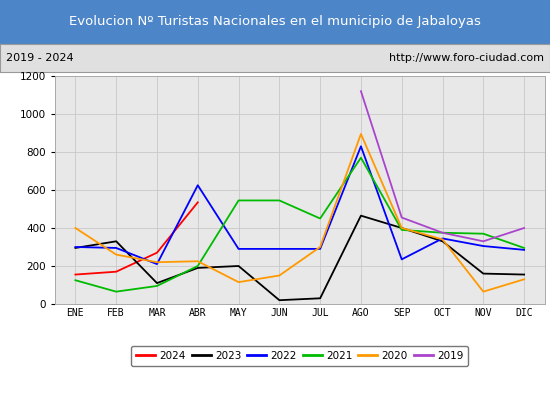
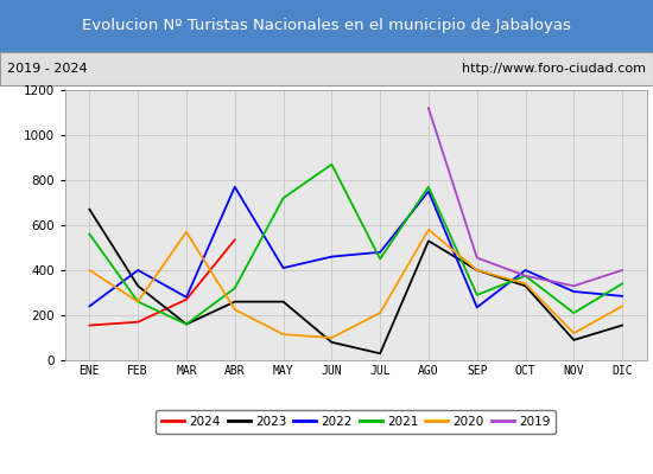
2023/ENE: 300 -> 670
2022/ENE: 300 -> 240
2021/ENE: 120 -> 560
2022/FEB: 300 -> 400
2021/FEB: 60 -> 260
2023/MAR: 110 -> 160
2022/MAR: 210 -> 280
2021/MAR: 100 -> 160
2020/MAR: 220 -> 570
2023/ABR: 190 -> 260
2022/ABR: 620 -> 770
2021/ABR: 200 -> 320
2023/MAY: 200 -> 260
2022/MAY: 290 -> 410
2021/MAY: 540 -> 720
2023/JUN: 20 -> 80
2022/JUN: 290 -> 460
2021/JUN: 540 -> 870
2020/JUN: 150 -> 100
2022/JUL: 290 -> 480
2020/JUL: 300 -> 210
2023/AGO: 460 -> 530
2022/AGO: 830 -> 750
2020/AGO: 900 -> 580
2021/SEP: 390 -> 290
2022/OCT: 340 -> 400
2023/NOV: 160 -> 90
2021/NOV: 370 -> 210
2020/NOV: 60 -> 120
2021/DIC: 300 -> 340
2020/DIC: 130 -> 240
